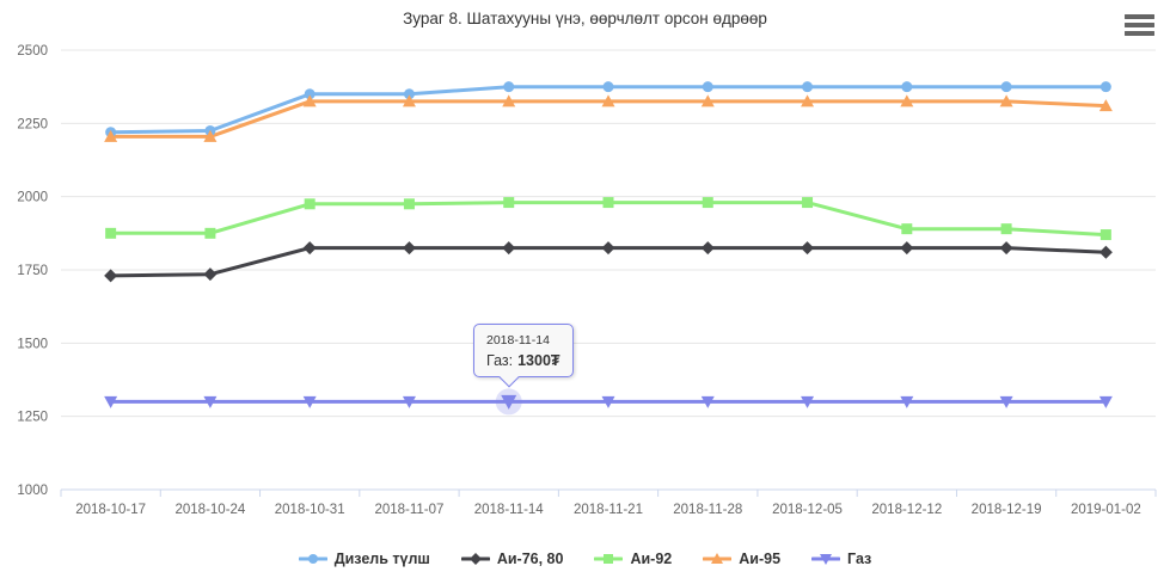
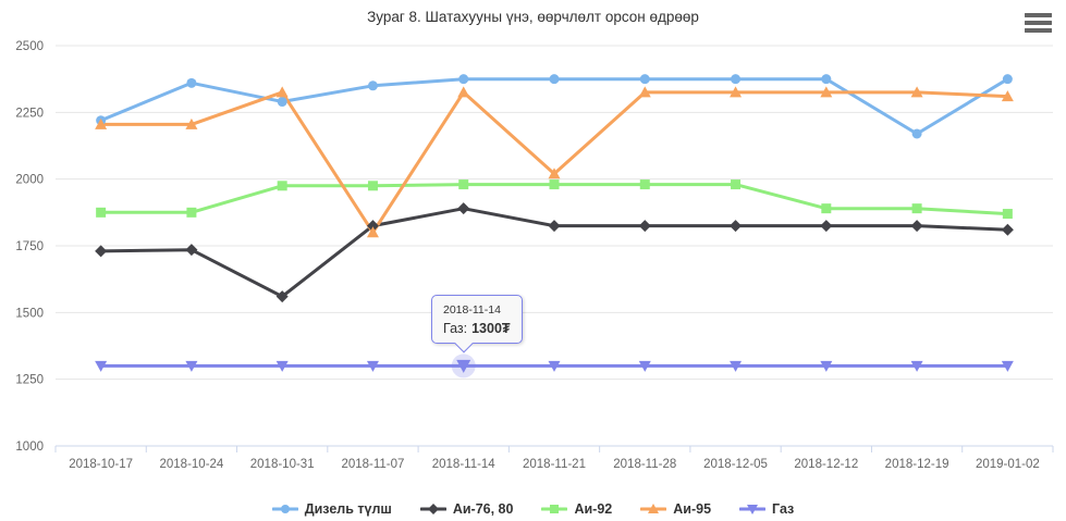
Дизель түлш/2018-10-24: 2220 -> 2360
Дизель түлш/2018-10-31: 2350 -> 2290
Аи-76, 80/2018-10-31: 1820 -> 1560
Аи-95/2018-11-07: 2320 -> 1800
Аи-76, 80/2018-11-14: 1820 -> 1890
Аи-95/2018-11-21: 2320 -> 2020
Дизель түлш/2018-12-19: 2380 -> 2170
